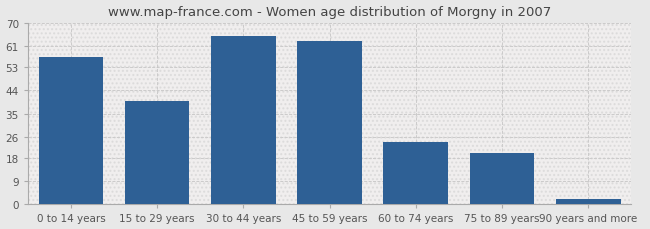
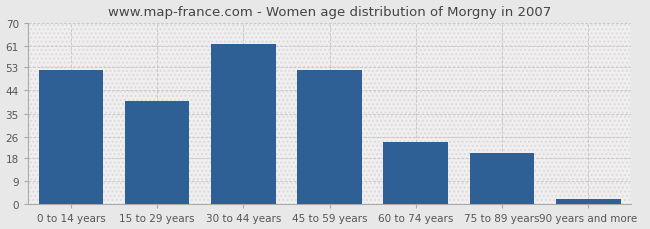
0 to 14 years: 57 -> 52
30 to 44 years: 65 -> 62
45 to 59 years: 63 -> 52
